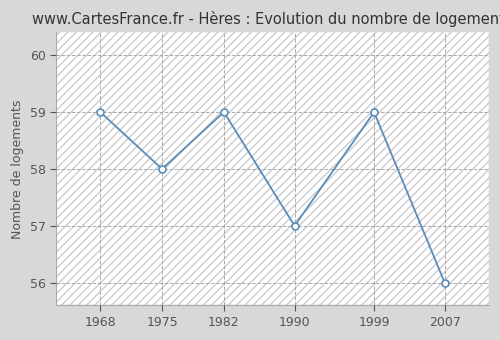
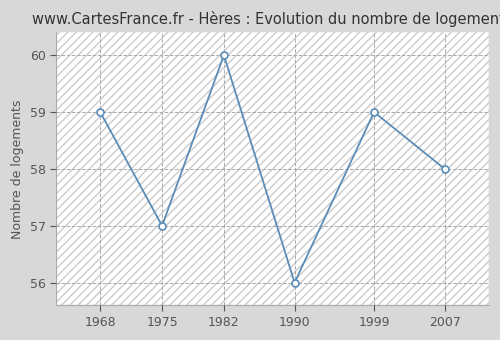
1975: 58 -> 57
1982: 59 -> 60
1990: 57 -> 56
2007: 56 -> 58
